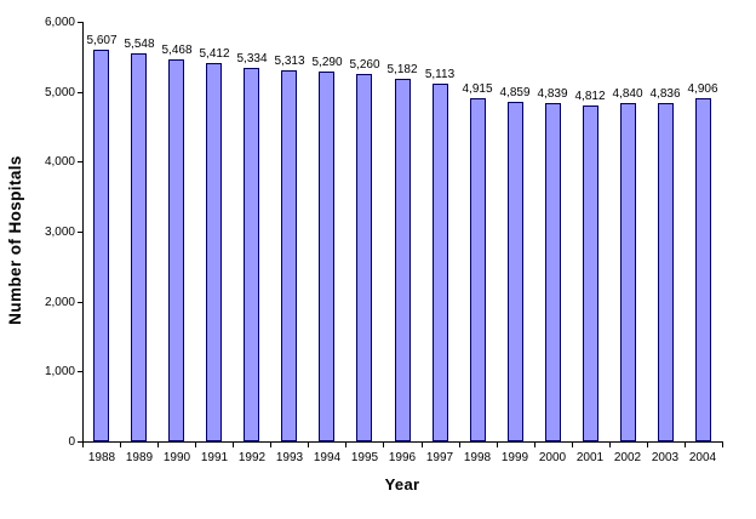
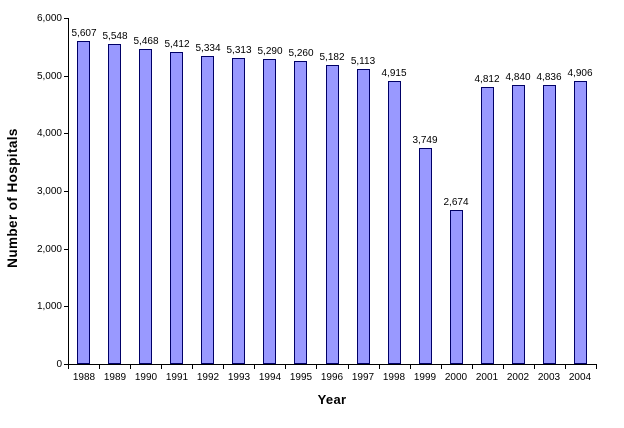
1999: 4,859 -> 3,749
2000: 4,839 -> 2,674
